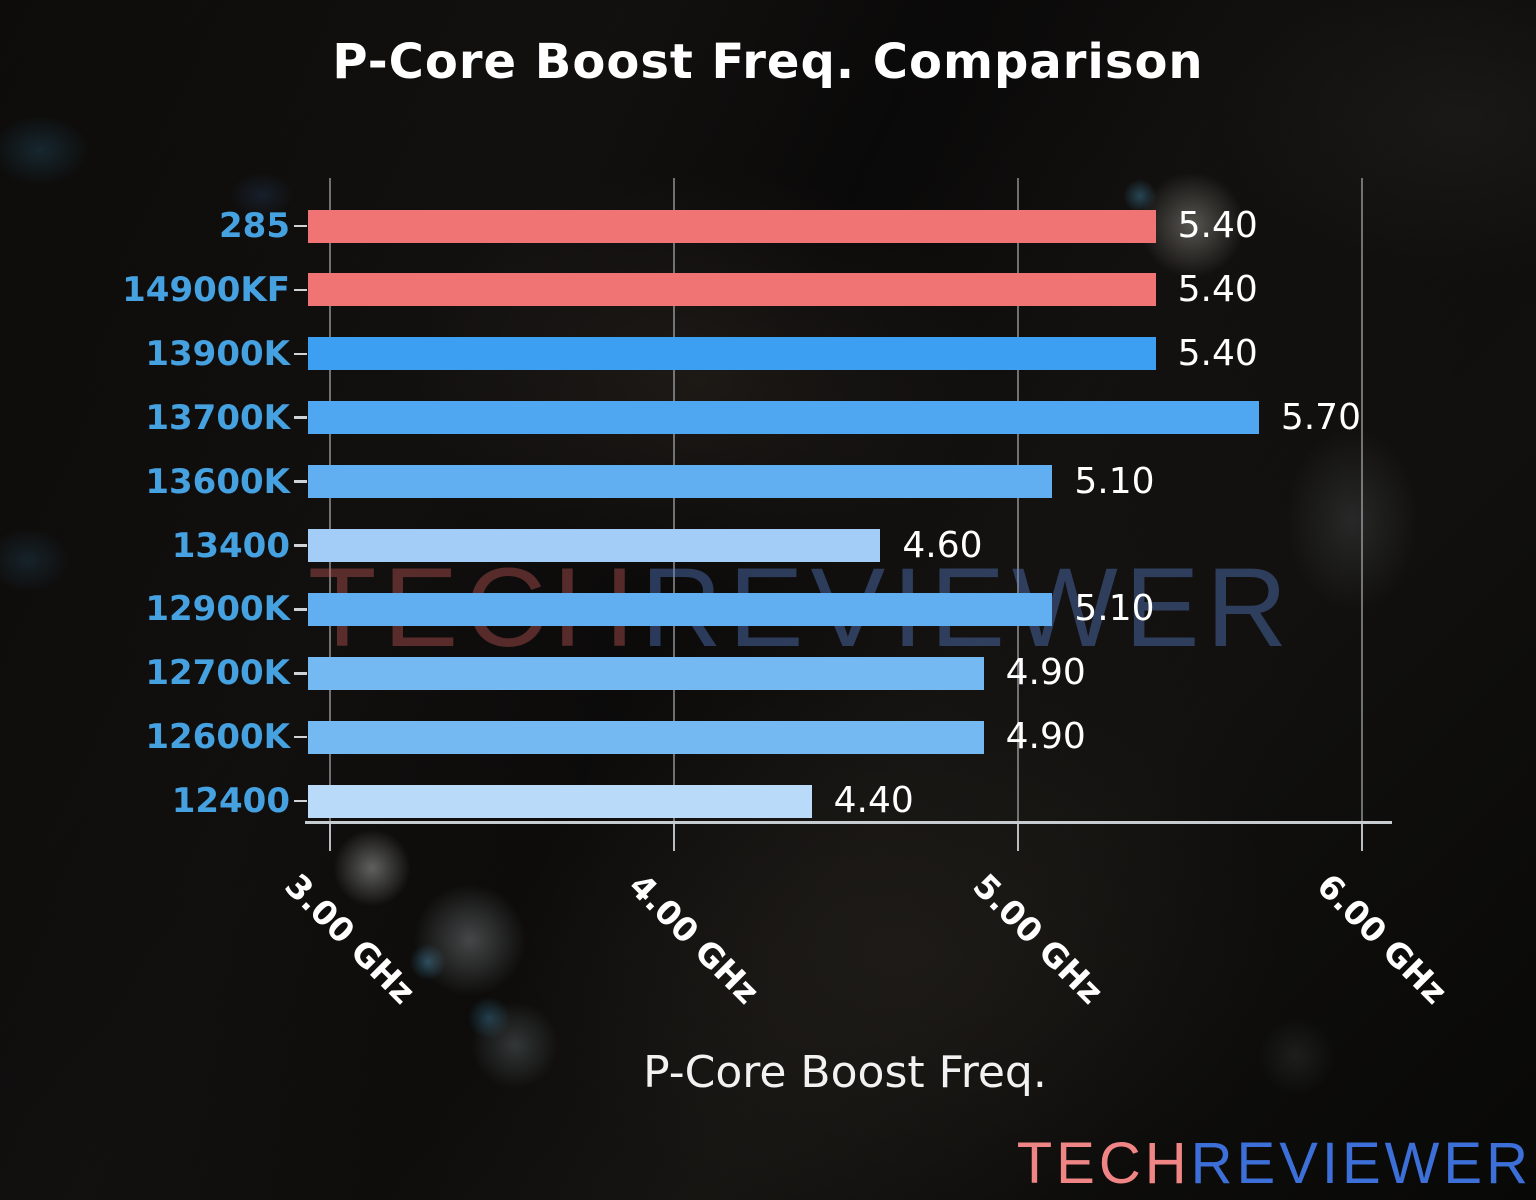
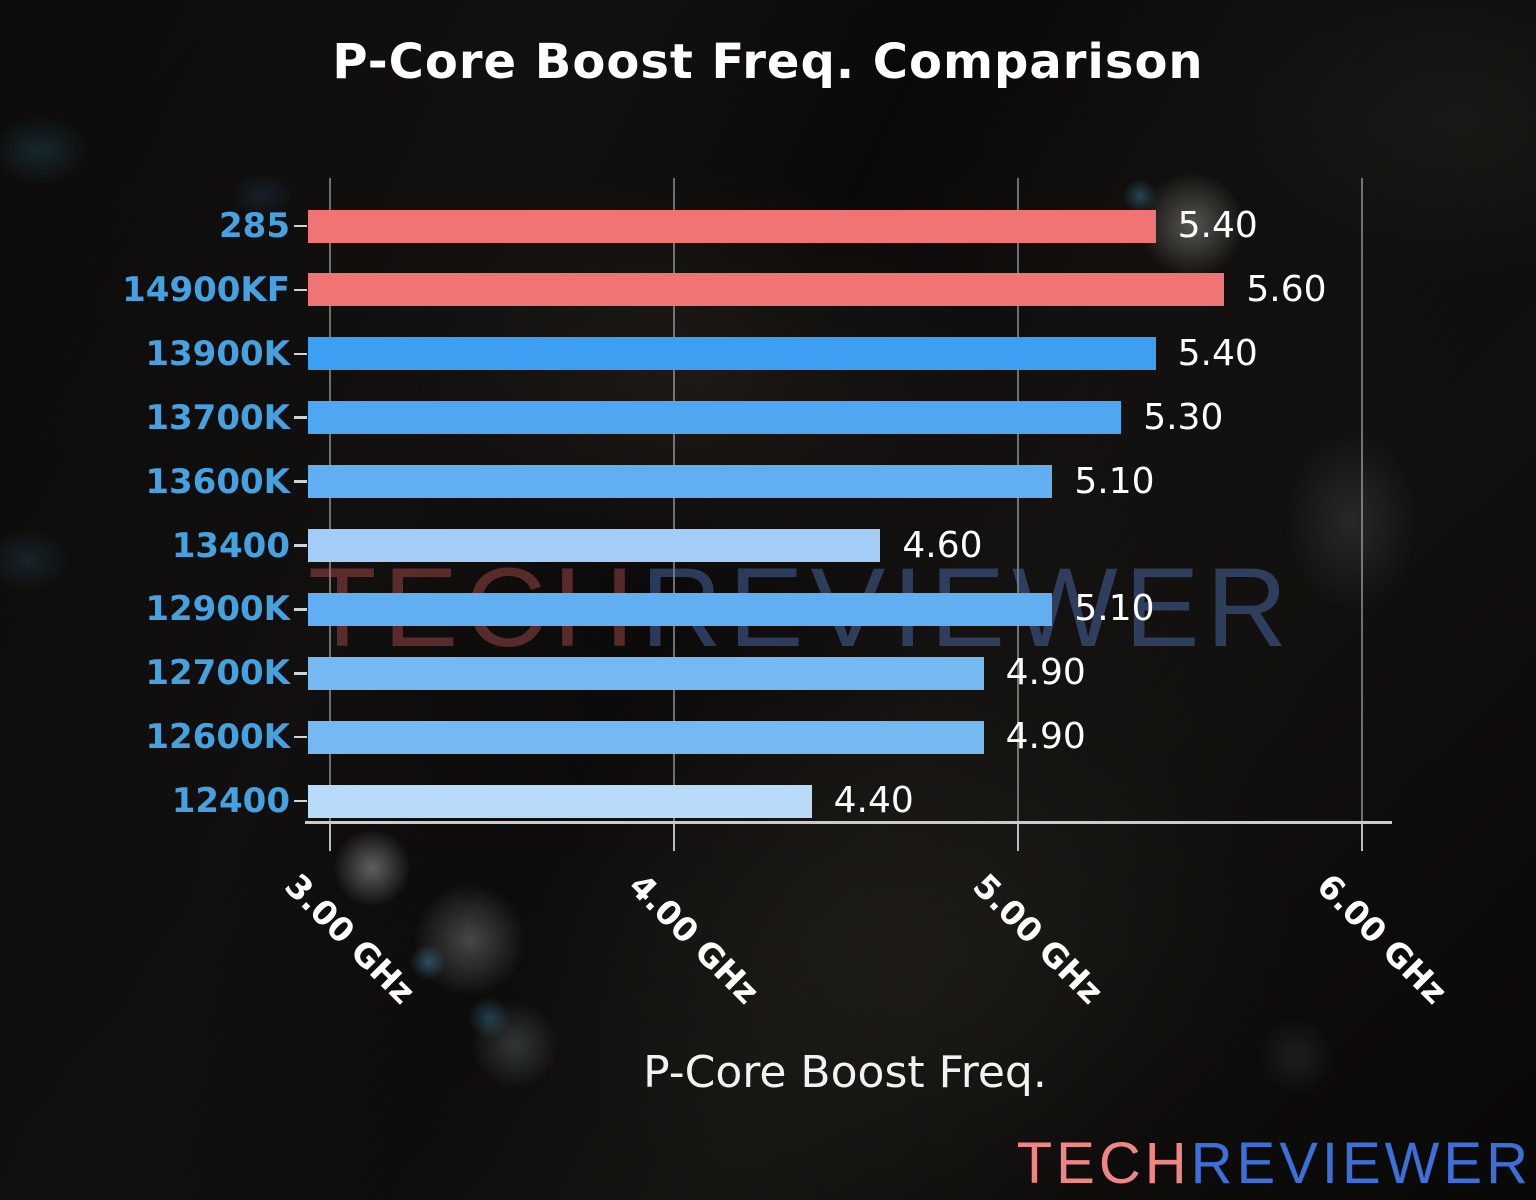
14900KF: 5.40 -> 5.60
13700K: 5.70 -> 5.30
